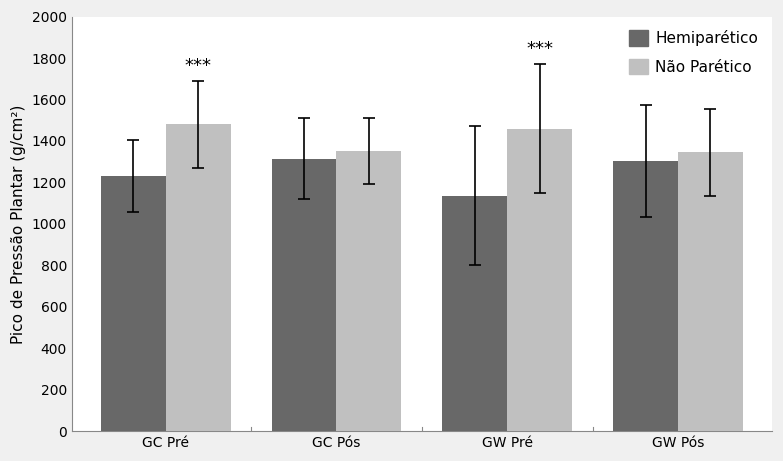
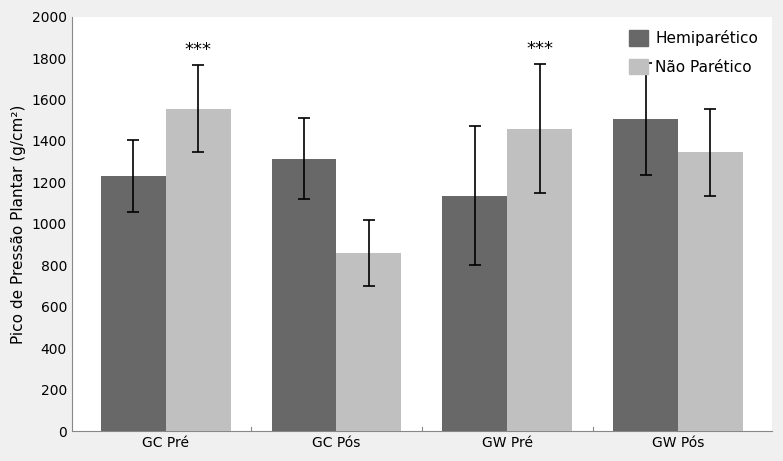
Não Parético/GC Pré: 1480 -> 1555
Não Parético/GC Pós: 1350 -> 860
Hemiparético/GW Pós: 1305 -> 1505
